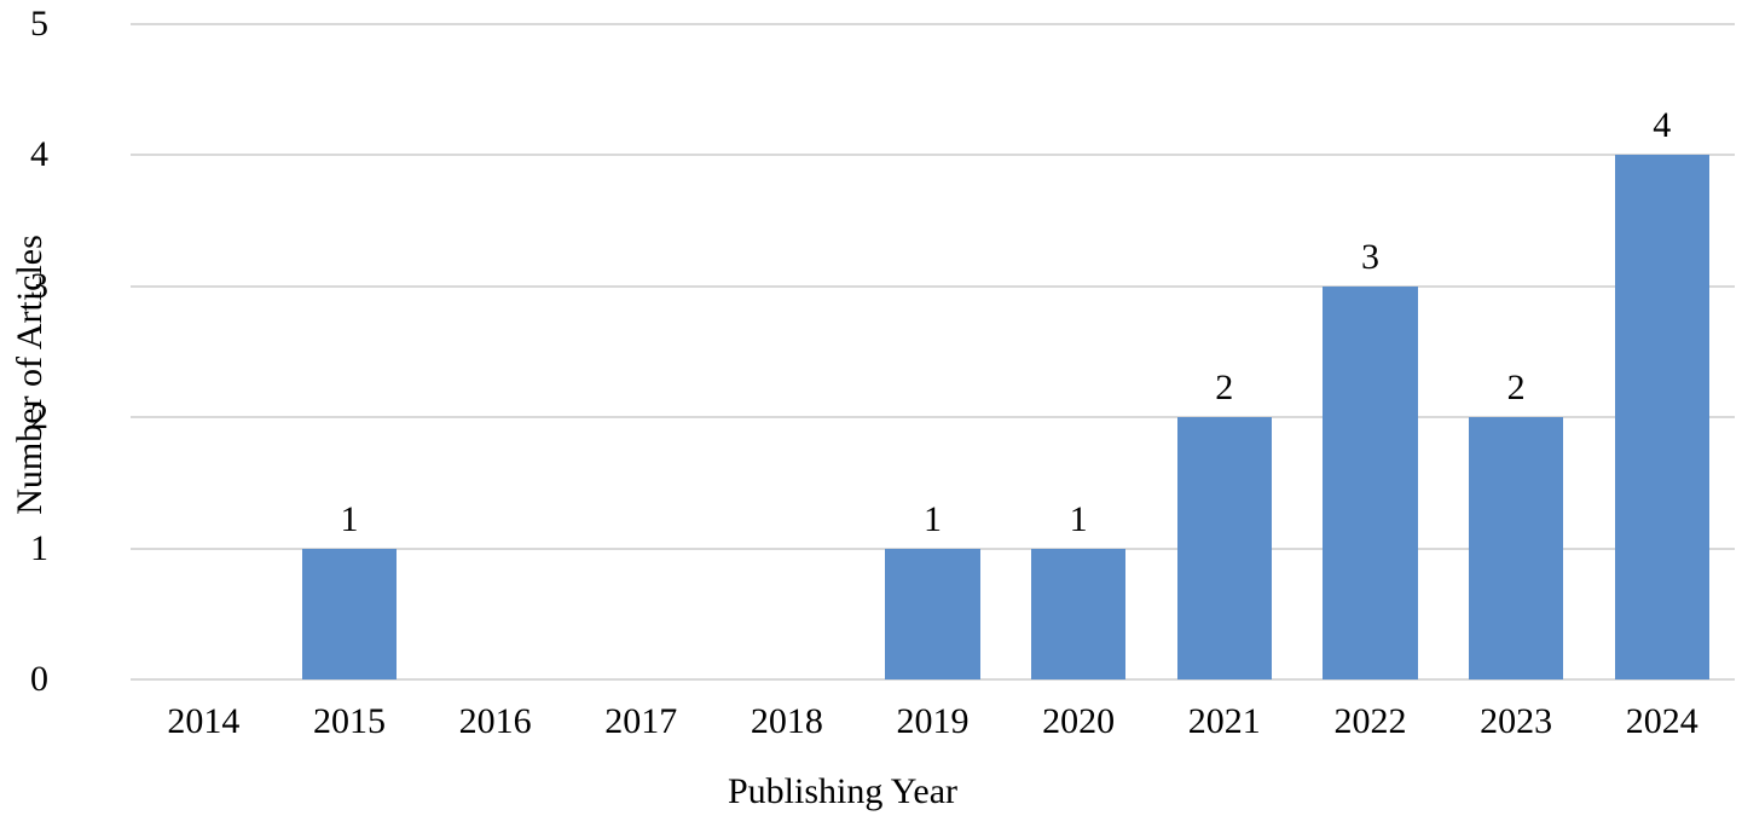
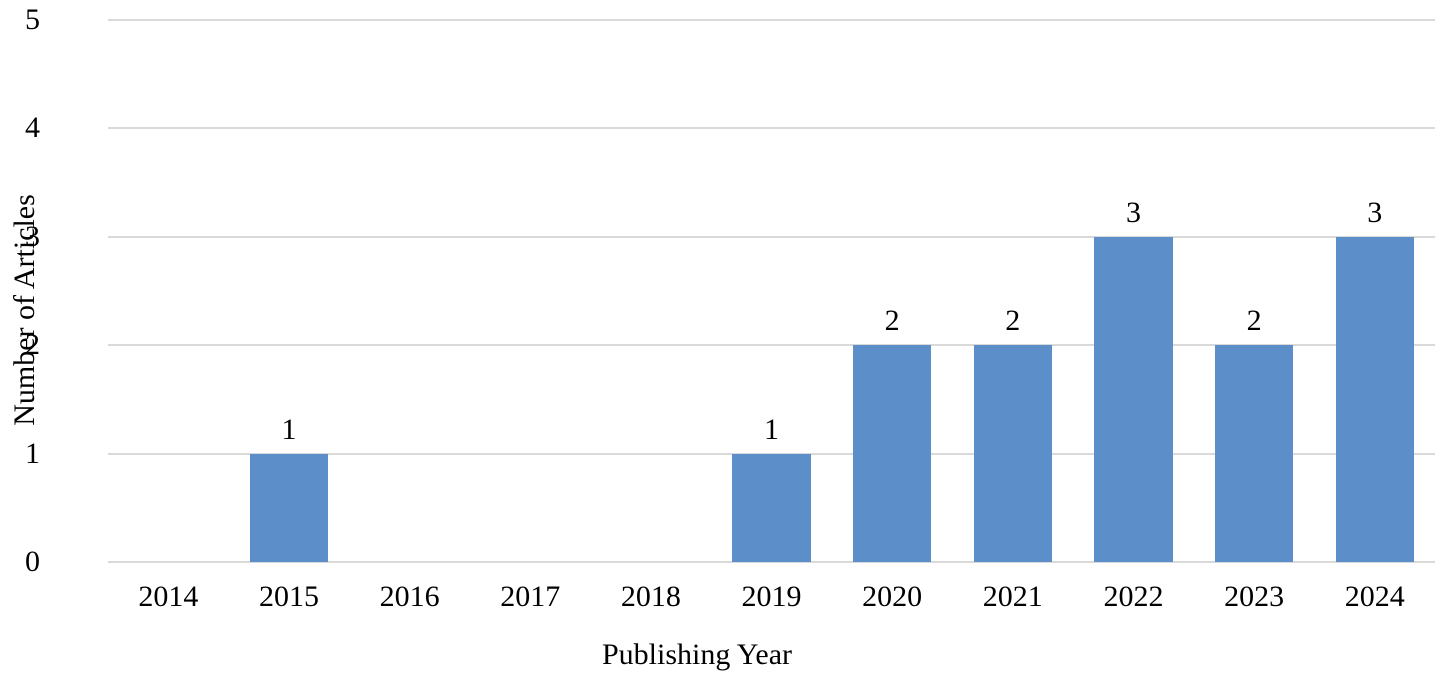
2020: 1 -> 2
2024: 4 -> 3
